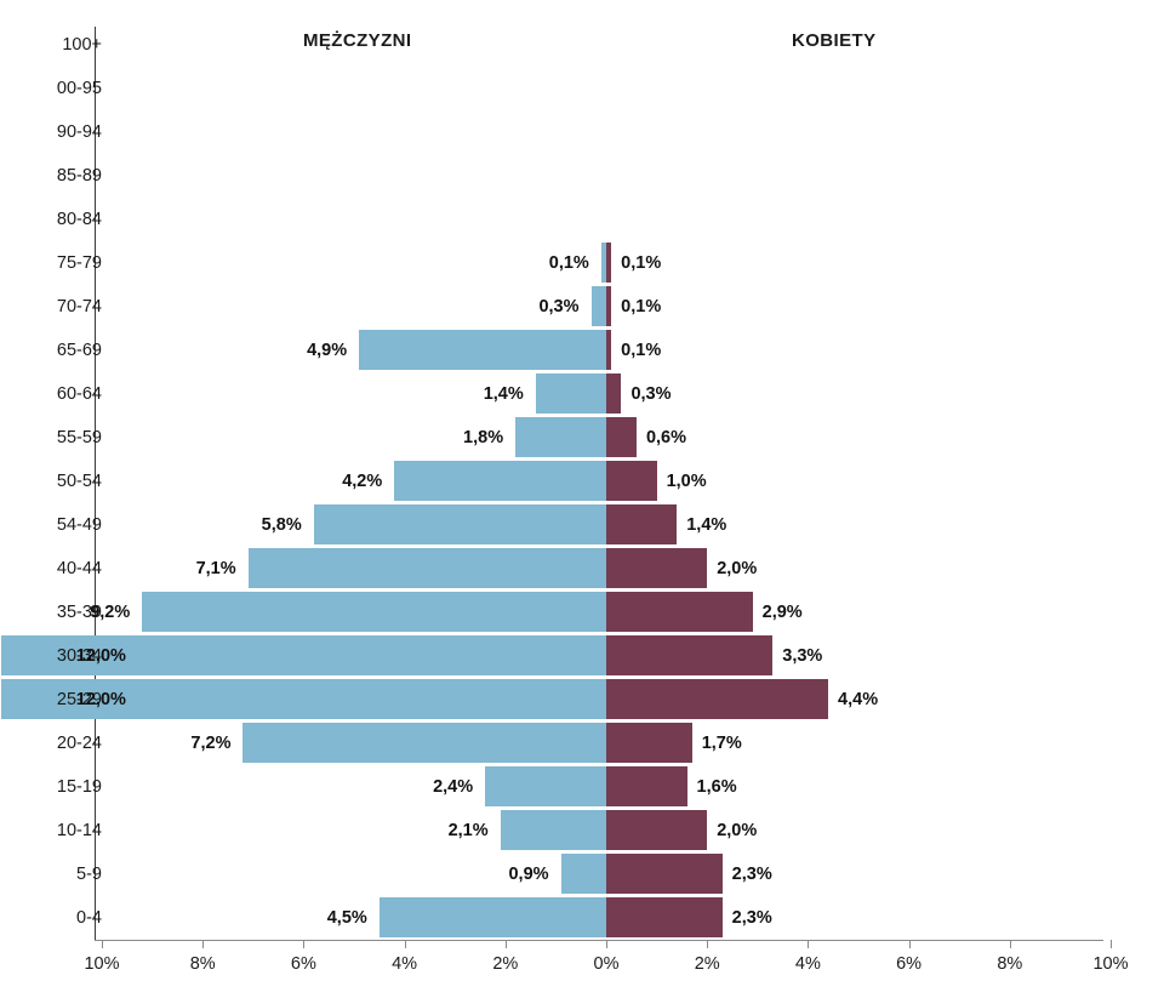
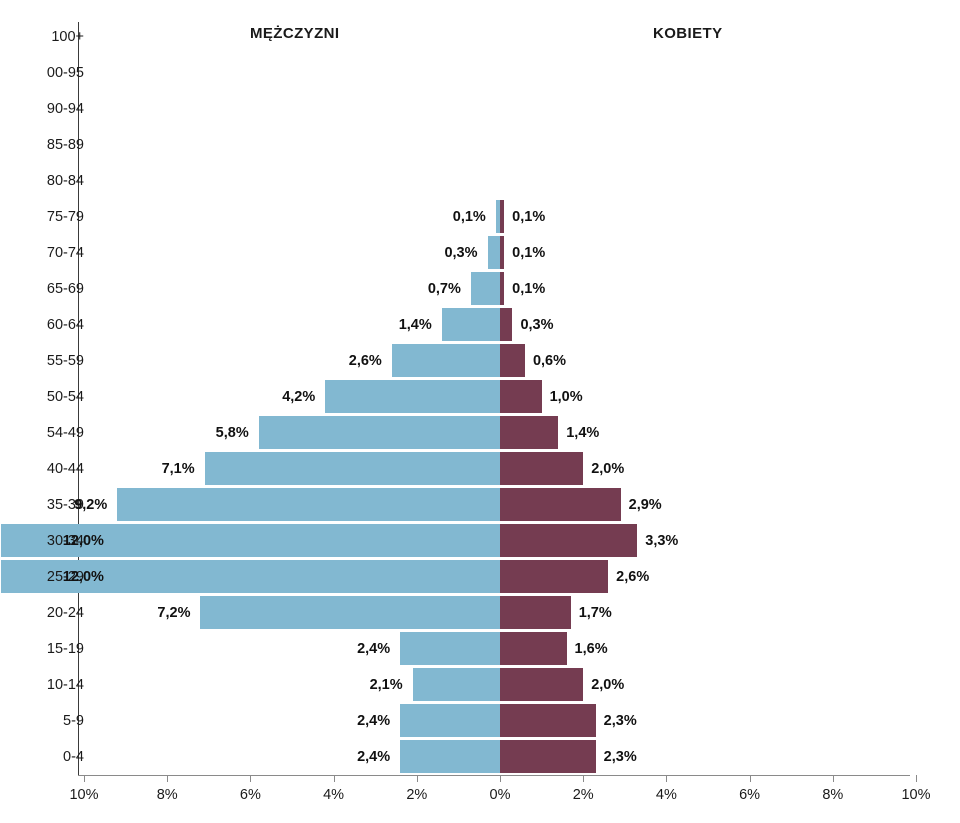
MĘŻCZYZNI/65-69: 4,9% -> 0,7%
MĘŻCZYZNI/55-59: 1,8% -> 2,6%
KOBIETY/25-29: 4,4% -> 2,6%
MĘŻCZYZNI/5-9: 0,9% -> 2,4%
MĘŻCZYZNI/0-4: 4,5% -> 2,4%
